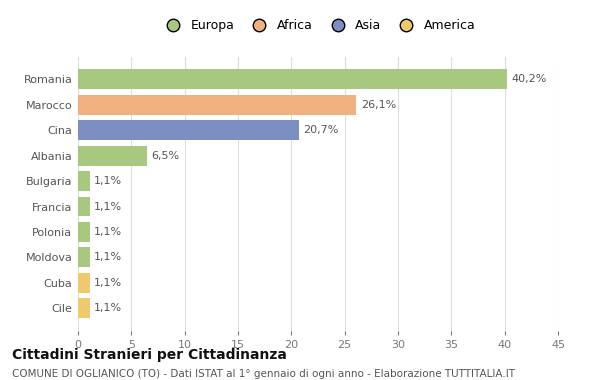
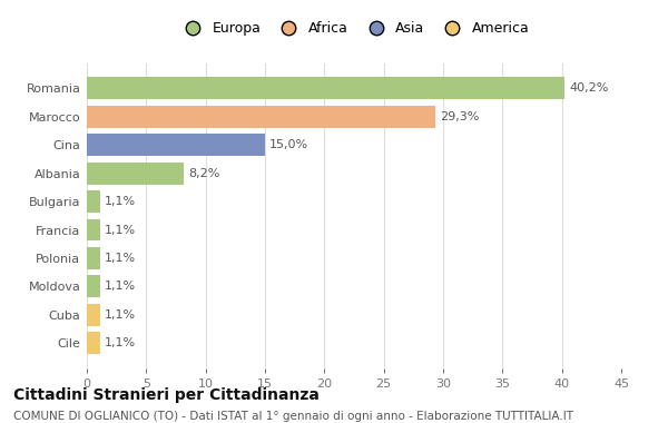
Marocco: 26,1% -> 29,3%
Cina: 20,7% -> 15,0%
Albania: 6,5% -> 8,2%
